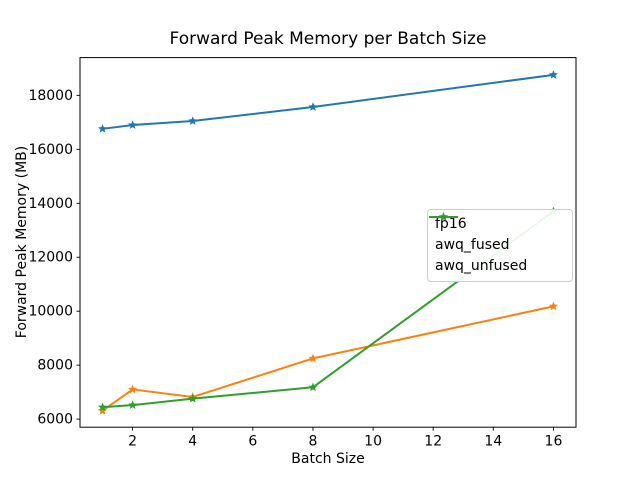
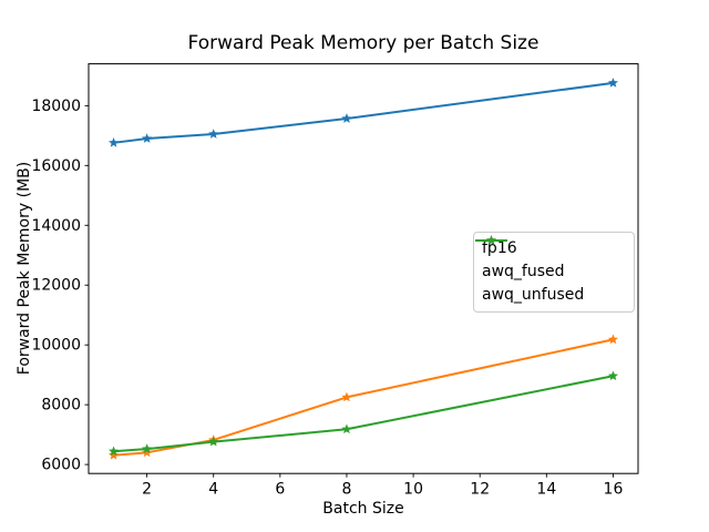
awq_fused/2: 7100 -> 6400
awq_unfused/16: 13700 -> 9000
